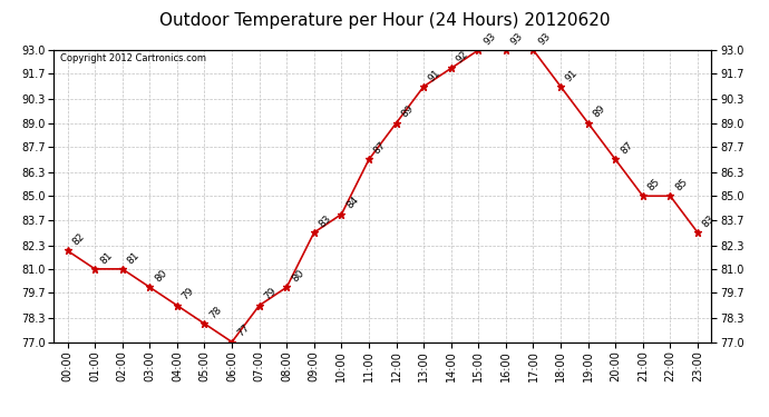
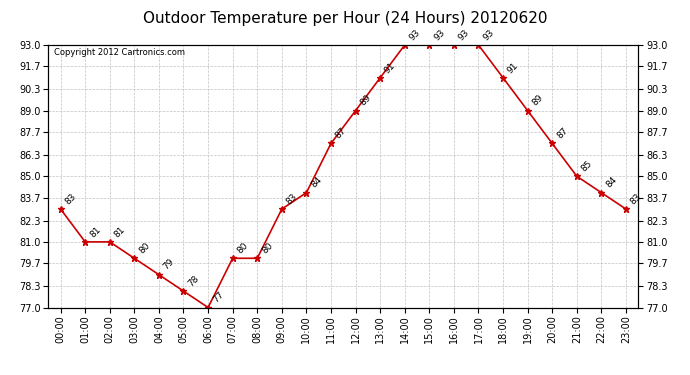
00:00: 82 -> 83
07:00: 79 -> 80
14:00: 92 -> 93
22:00: 85 -> 84
